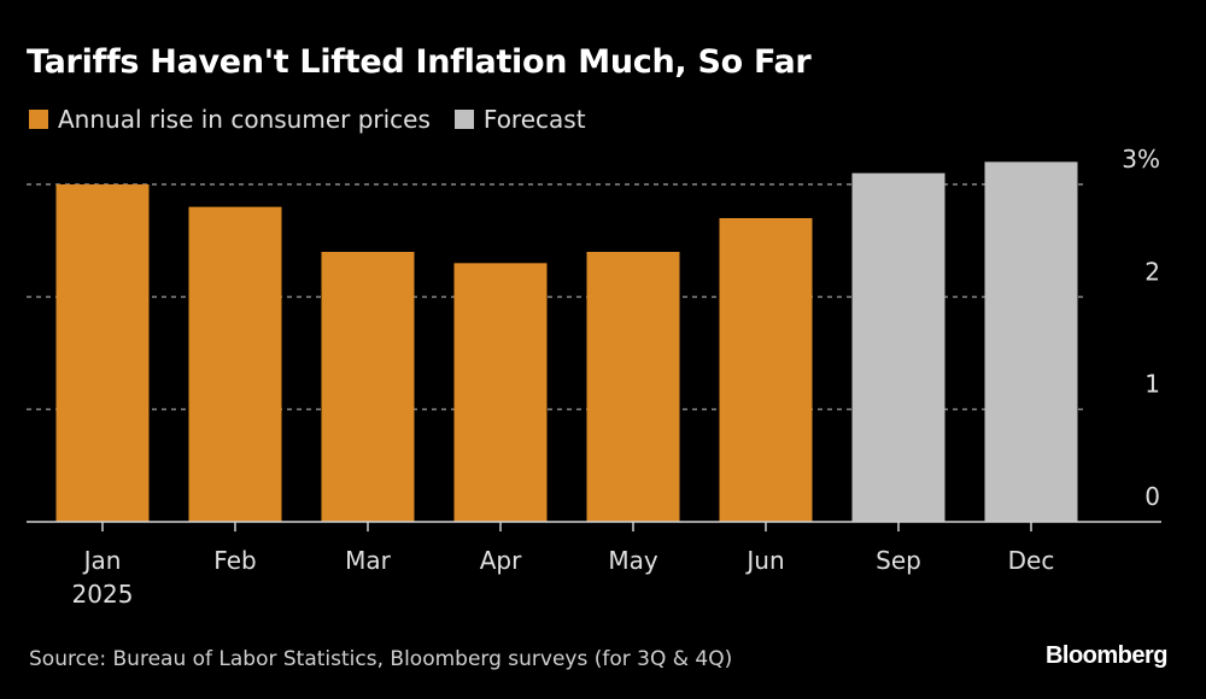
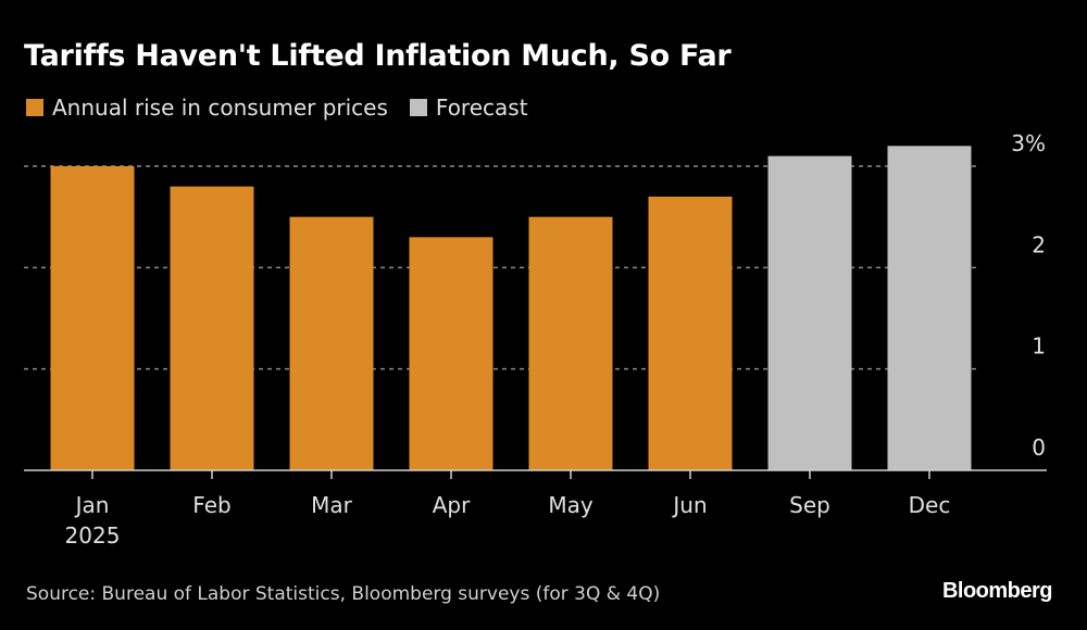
Annual rise in consumer prices/Mar: 2.4% -> 2.5%
Annual rise in consumer prices/May: 2.4% -> 2.5%
